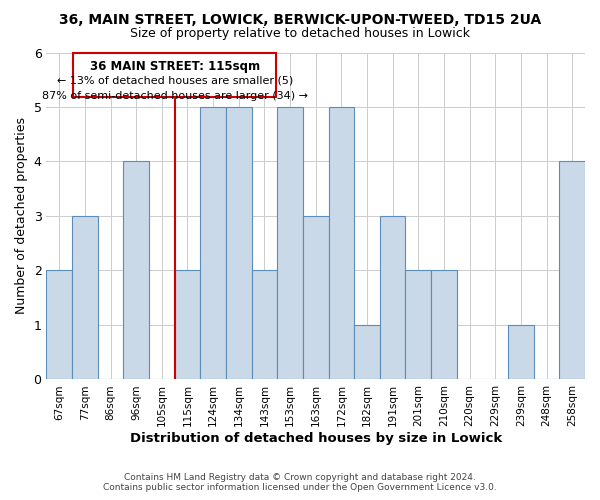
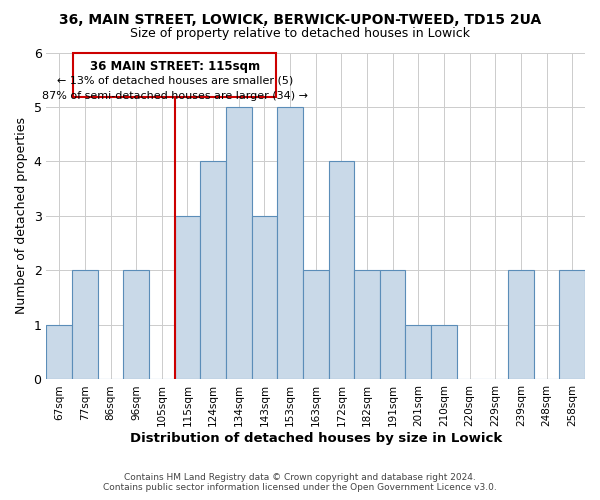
67sqm: 2 -> 1
77sqm: 3 -> 2
96sqm: 4 -> 2
115sqm: 2 -> 3
124sqm: 5 -> 4
143sqm: 2 -> 3
163sqm: 3 -> 2
172sqm: 5 -> 4
182sqm: 1 -> 2
191sqm: 3 -> 2
201sqm: 2 -> 1
210sqm: 2 -> 1
239sqm: 1 -> 2
258sqm: 4 -> 2
